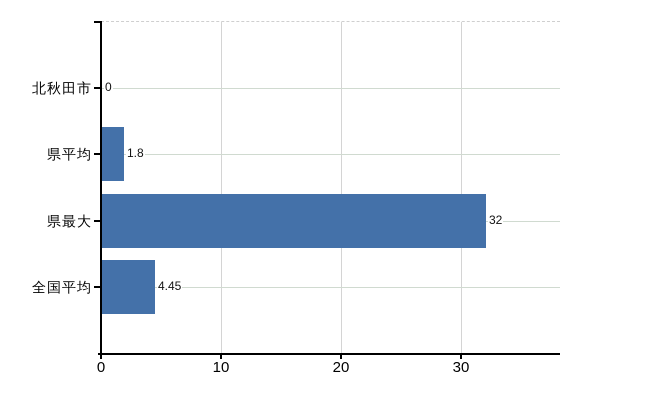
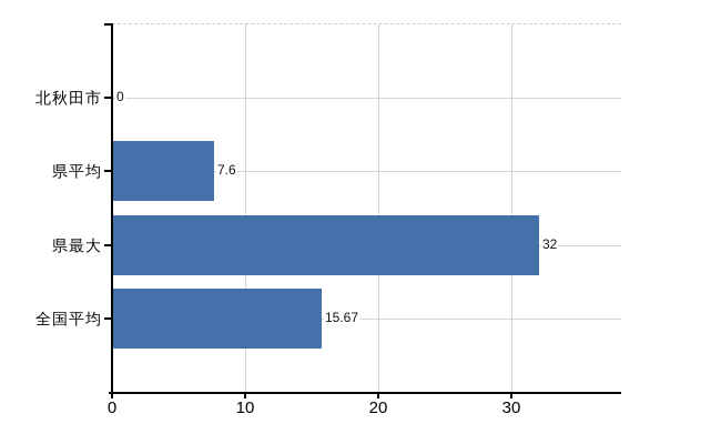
県平均: 1.8 -> 7.6
全国平均: 4.45 -> 15.67
